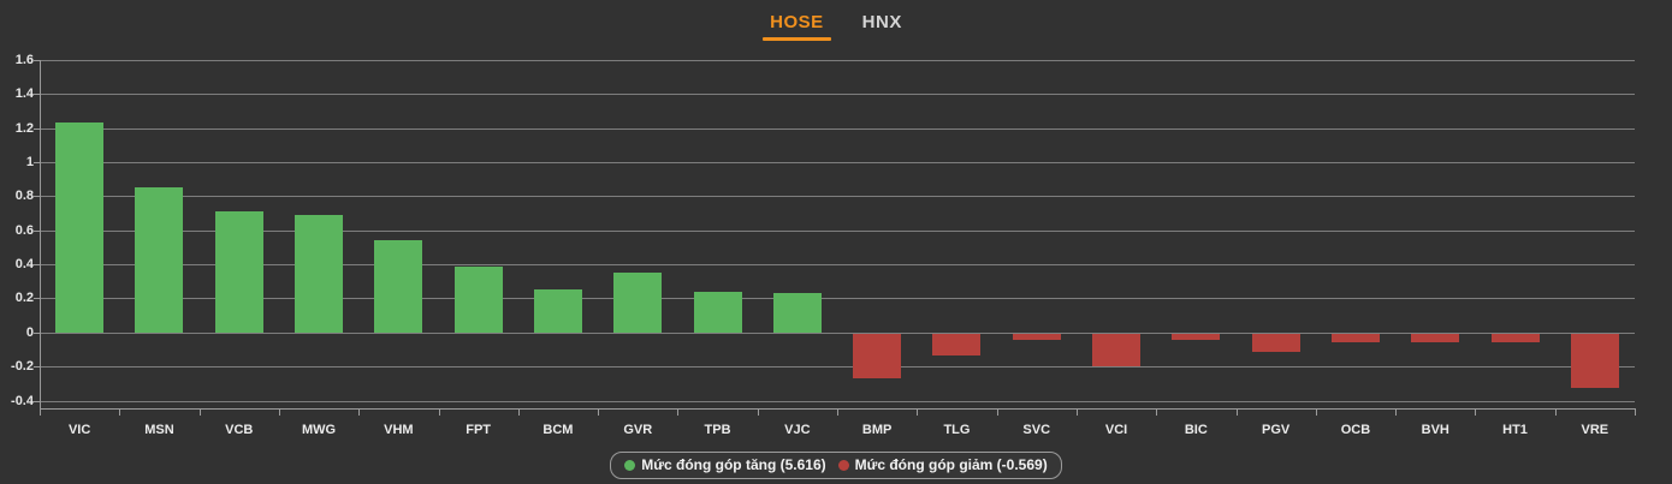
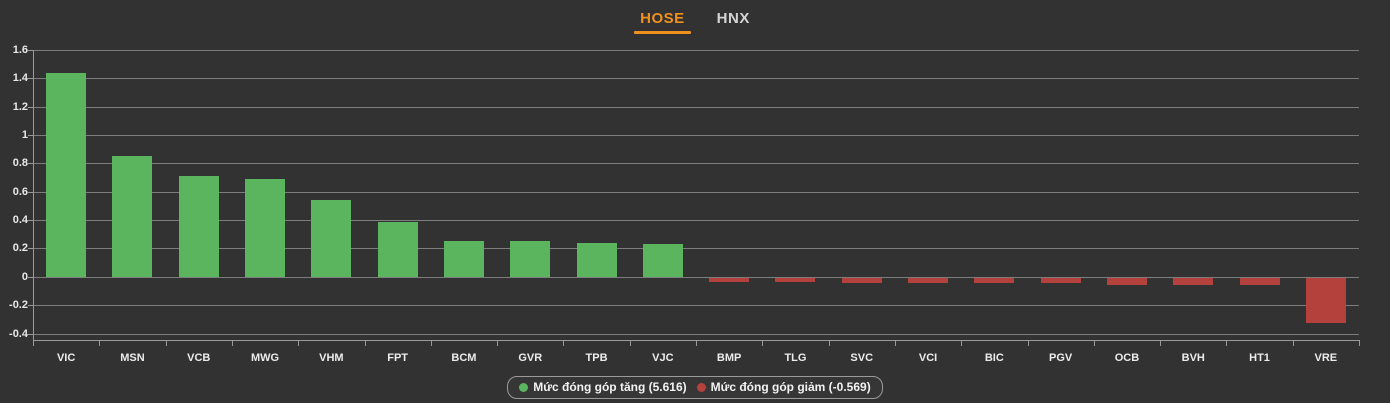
VIC: 1.23 -> 1.44
GVR: 0.35 -> 0.25
BMP: -0.26 -> -0.03
TLG: -0.13 -> -0.03
VCI: -0.19 -> -0.04
PGV: -0.11 -> -0.04
